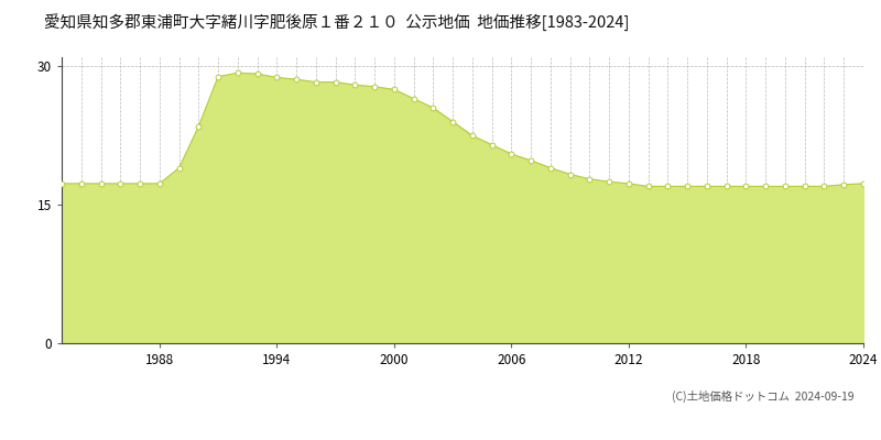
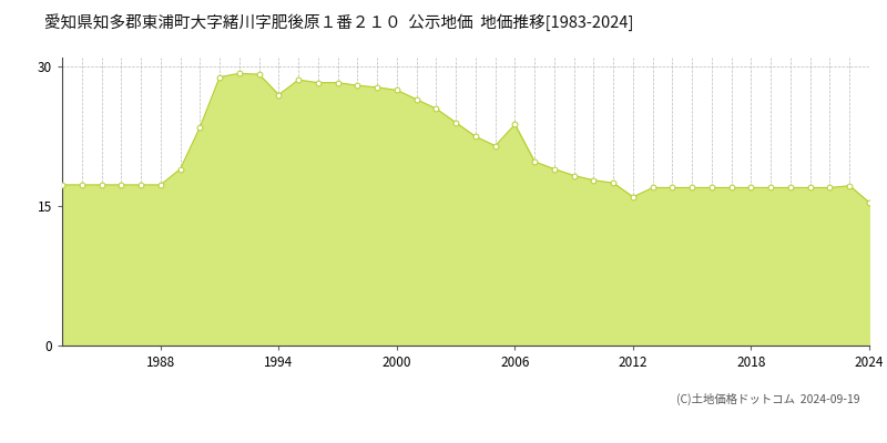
1994: 28.8 -> 27.0
2006: 20.5 -> 23.8
2012: 17.3 -> 16.0
2024: 17.3 -> 15.4
